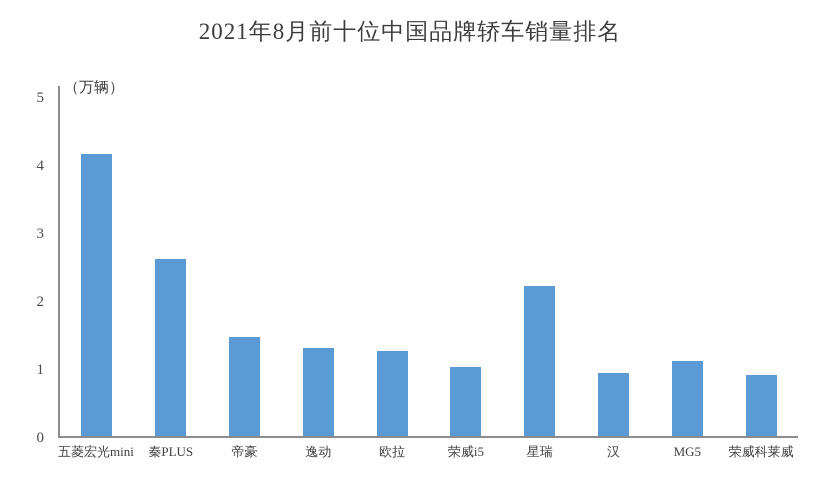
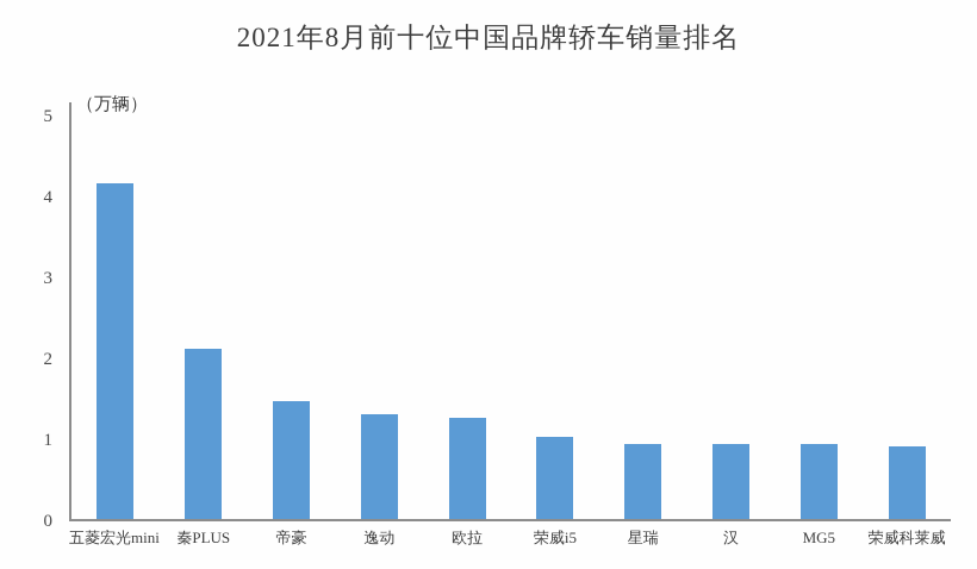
秦PLUS: 2.6 -> 2.1
星瑞: 2.2 -> 0.9
MG5: 1.1 -> 0.9
